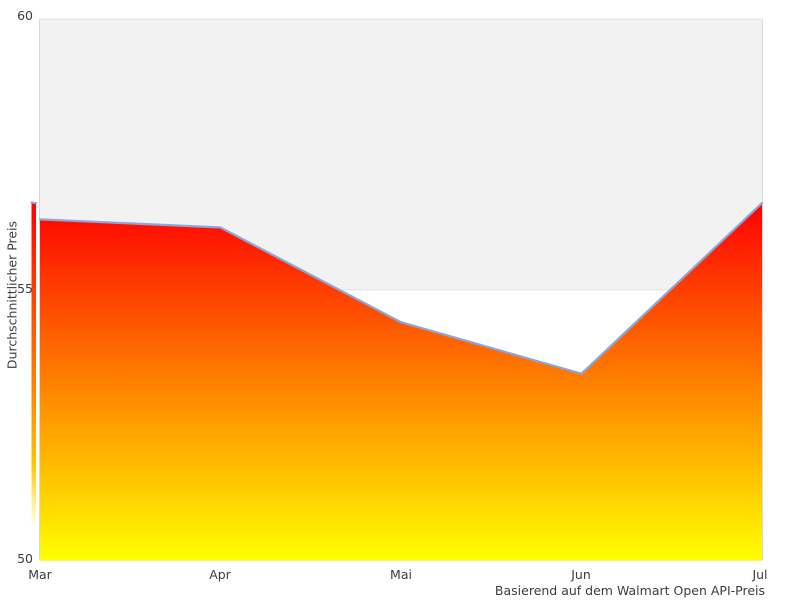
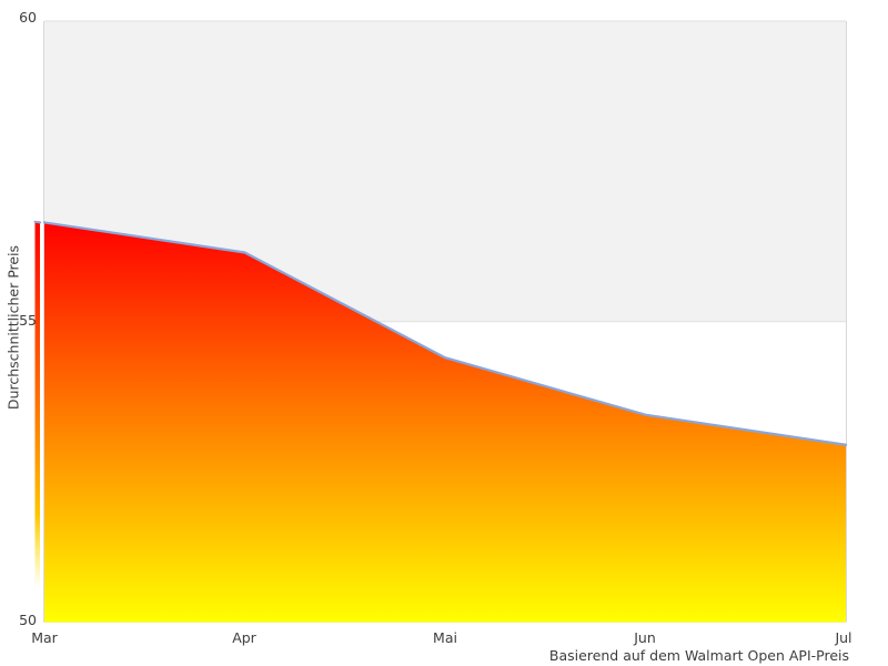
Mar: 56.3 -> 56.6
Jul: 56.6 -> 53.0
